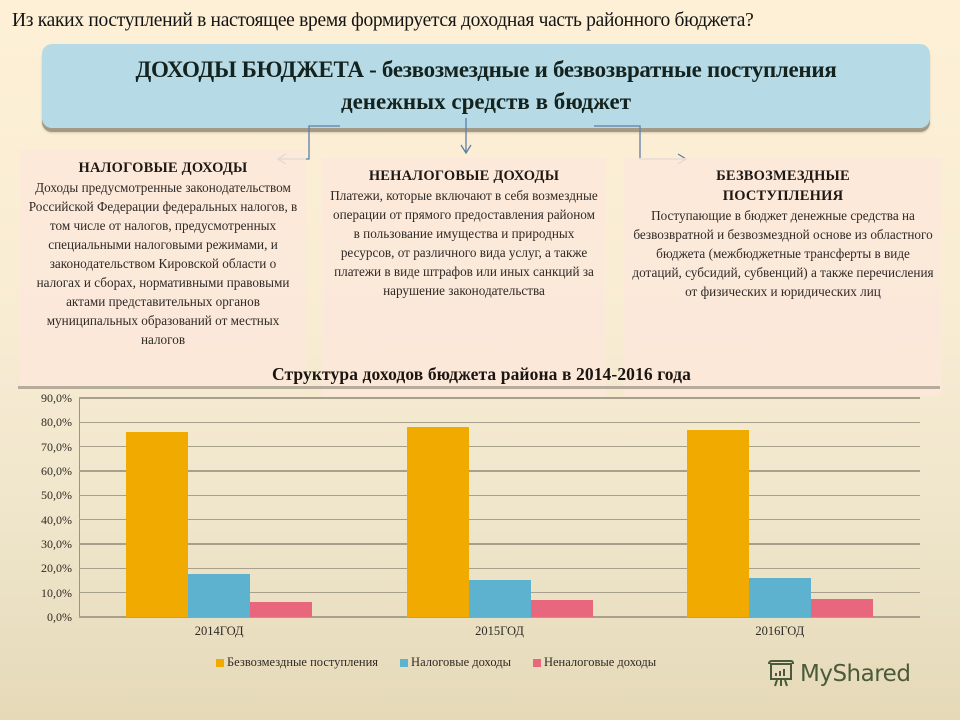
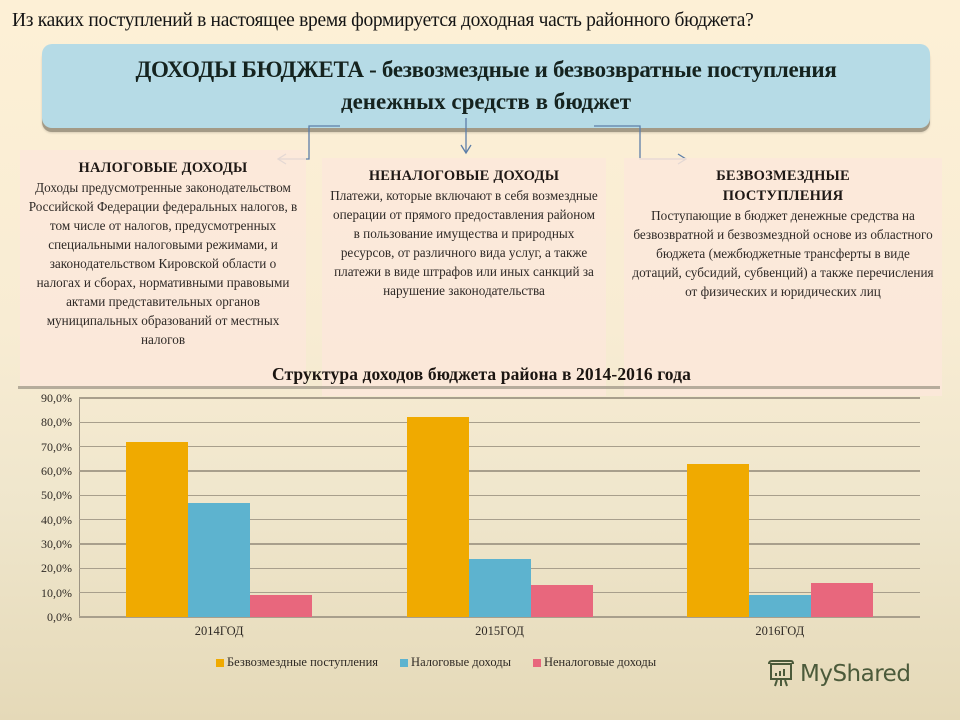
Безвозмездные поступления/2014ГОД: 76% -> 72%
Налоговые доходы/2014ГОД: 18% -> 47%
Неналоговые доходы/2014ГОД: 6% -> 9%
Безвозмездные поступления/2015ГОД: 78% -> 82%
Налоговые доходы/2015ГОД: 15% -> 24%
Неналоговые доходы/2015ГОД: 7% -> 13%
Безвозмездные поступления/2016ГОД: 77% -> 63%
Налоговые доходы/2016ГОД: 16% -> 9%
Неналоговые доходы/2016ГОД: 7% -> 14%
